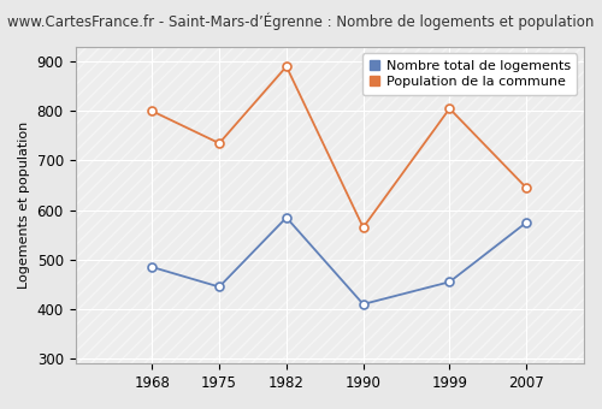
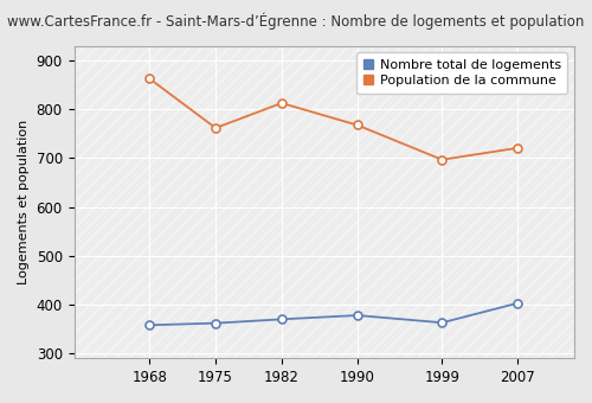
Nombre total de logements/1968: 485 -> 358
Population de la commune/1968: 800 -> 863
Nombre total de logements/1975: 445 -> 362
Population de la commune/1975: 735 -> 762
Nombre total de logements/1982: 585 -> 370
Population de la commune/1982: 890 -> 813
Nombre total de logements/1990: 410 -> 378
Population de la commune/1990: 565 -> 768
Nombre total de logements/1999: 455 -> 363
Population de la commune/1999: 805 -> 697
Nombre total de logements/2007: 575 -> 403
Population de la commune/2007: 645 -> 721
